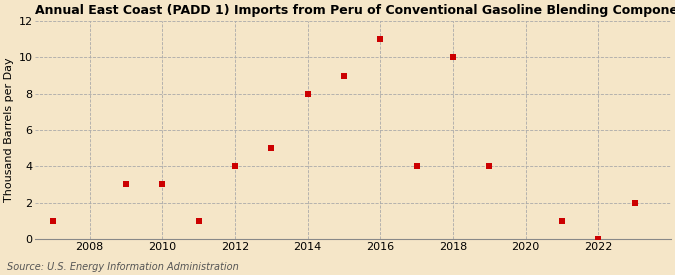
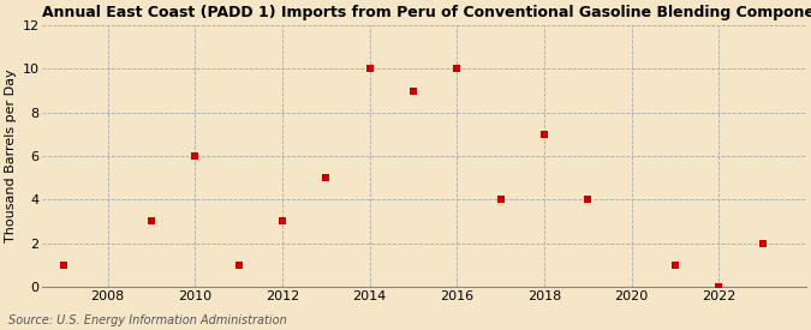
2010: 3 -> 6
2012: 4 -> 3
2014: 8 -> 10
2016: 11 -> 10
2018: 10 -> 7
